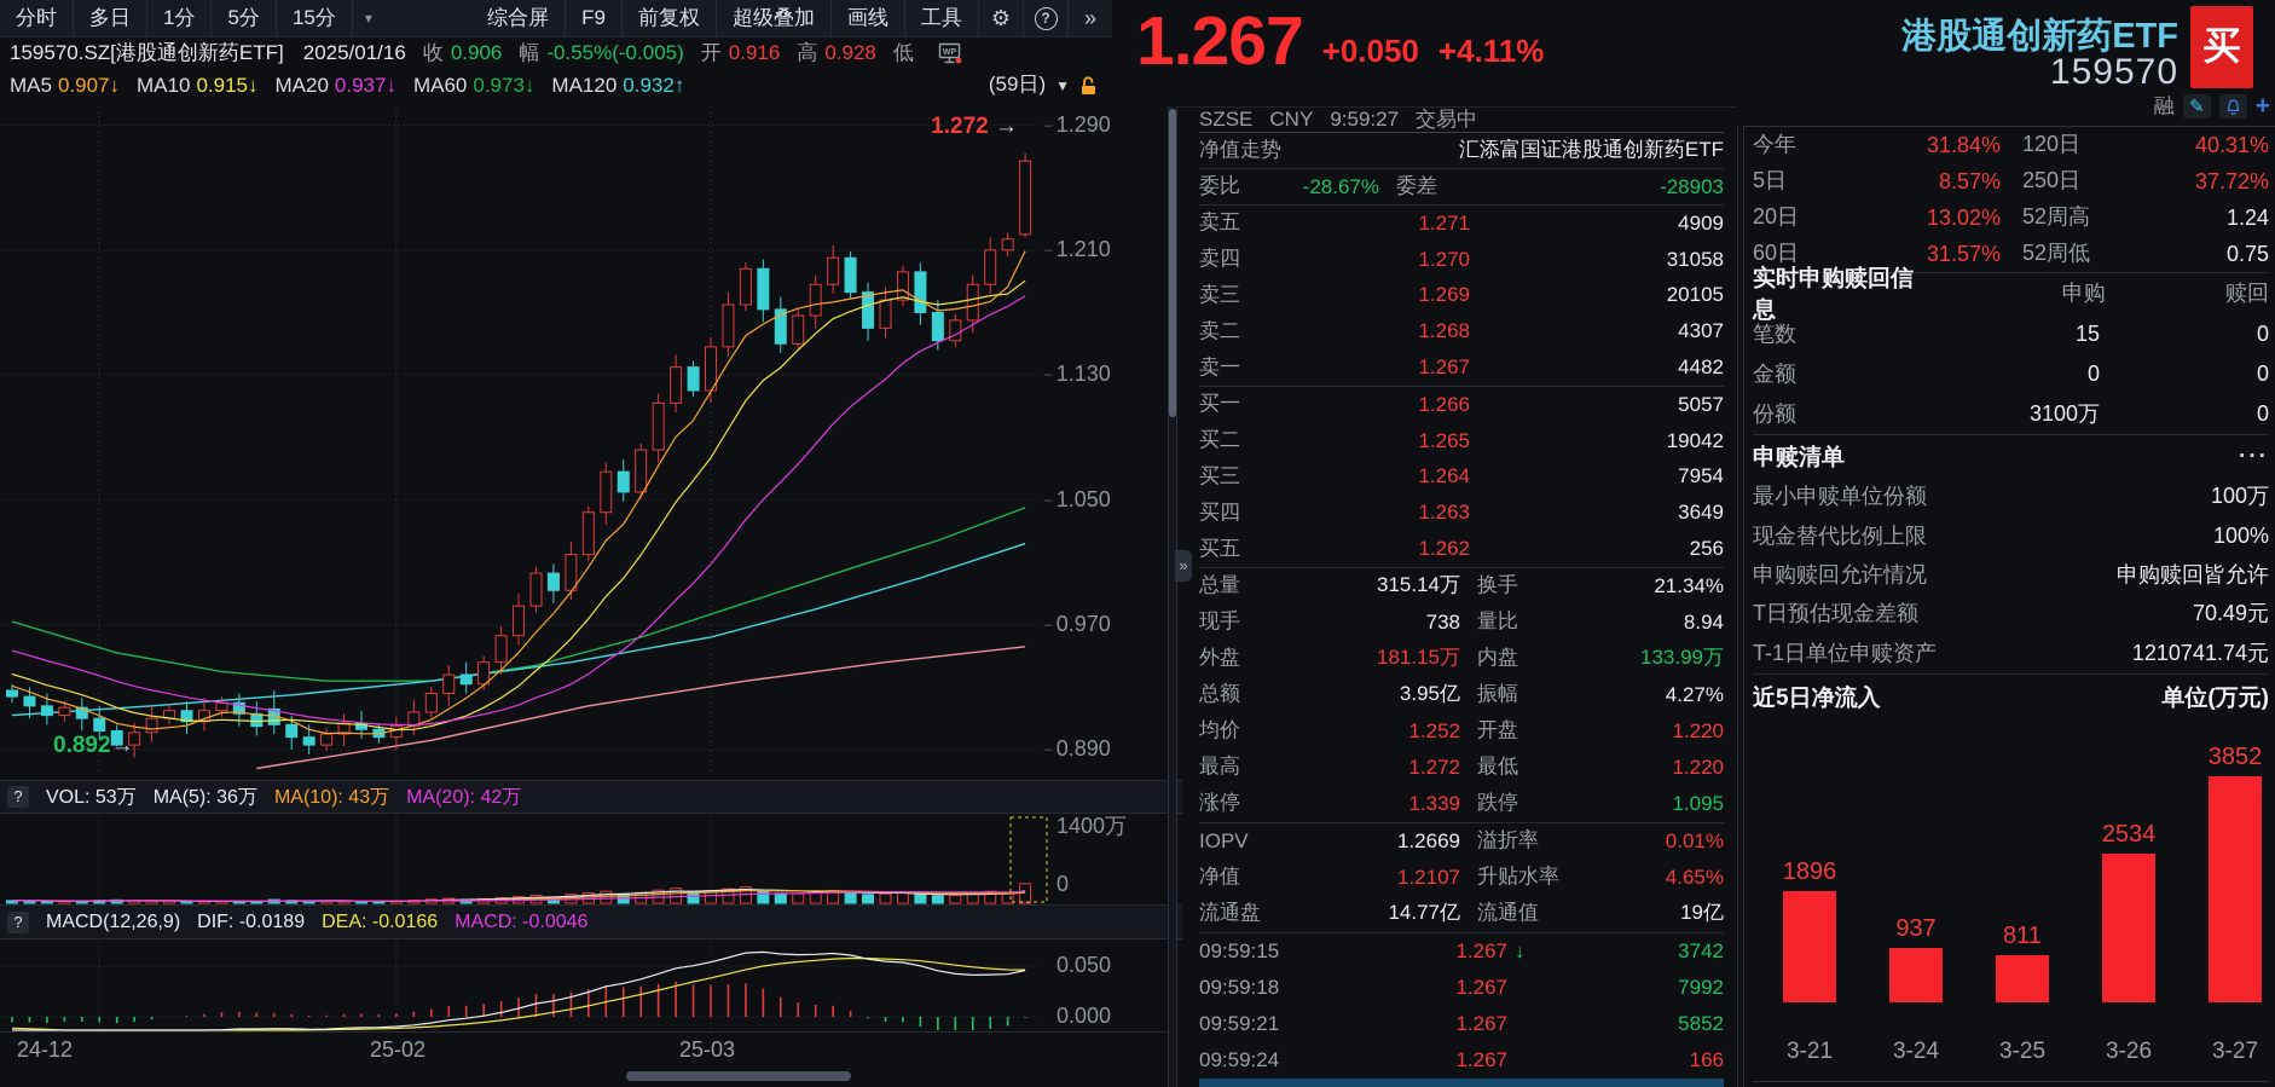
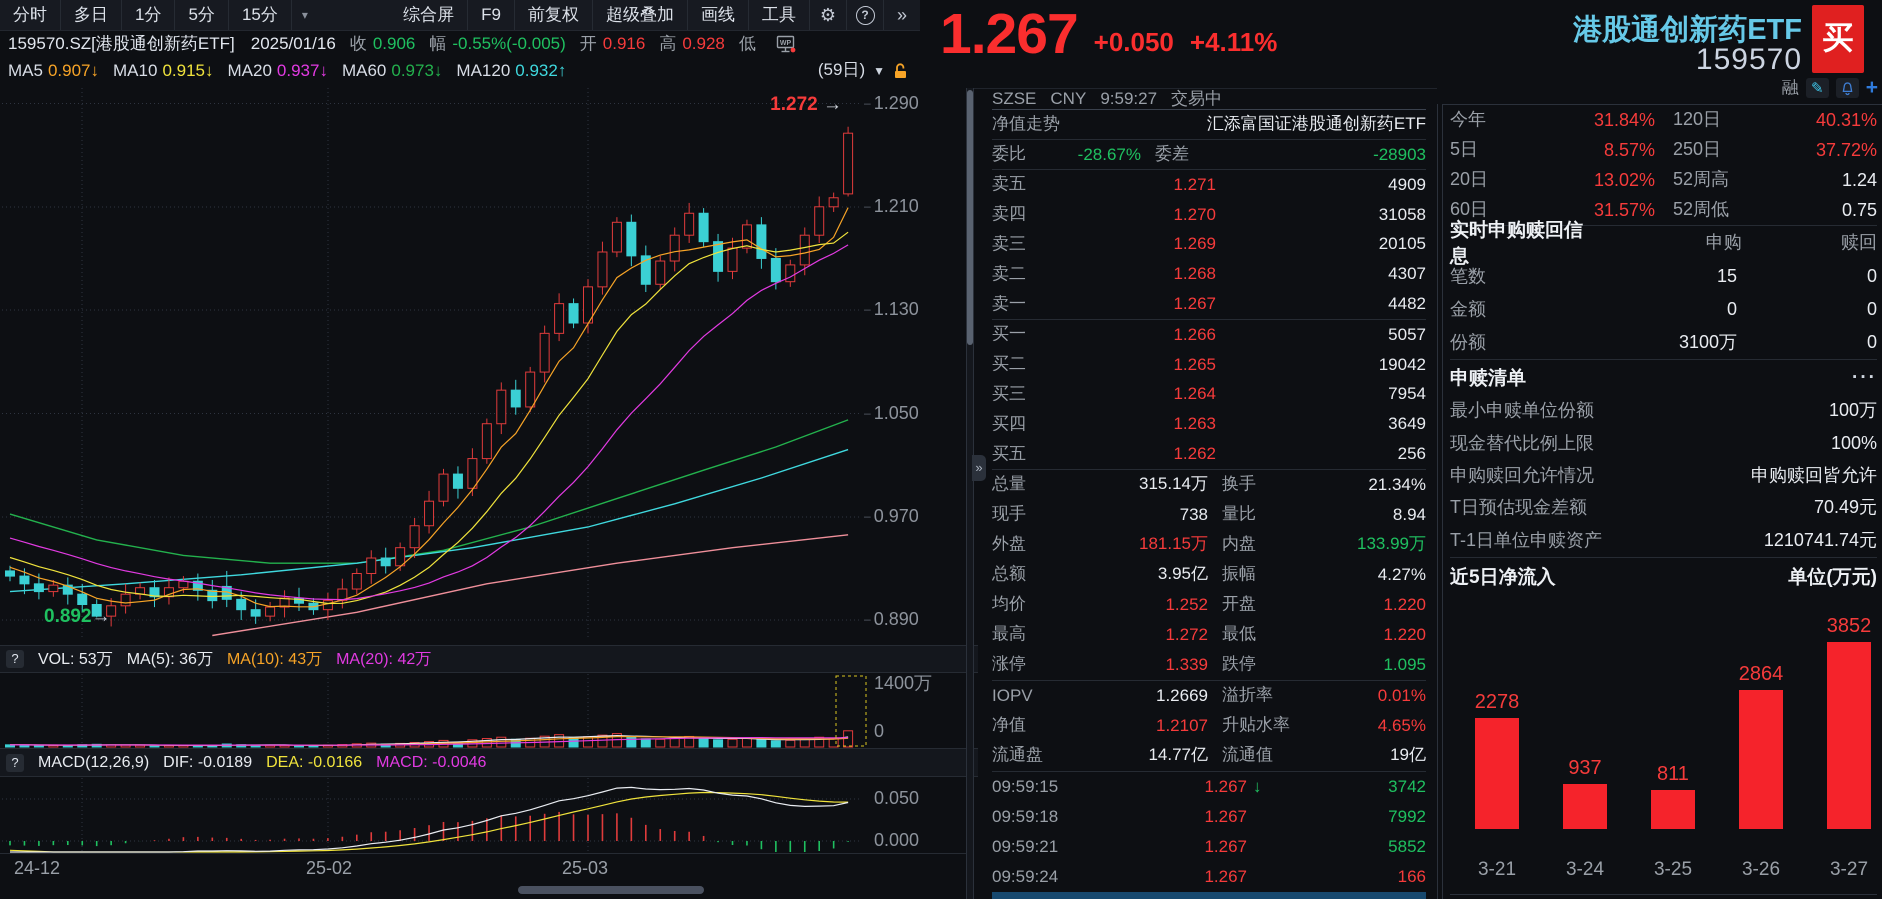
近5日净流入/3-21: 1896 -> 2278
近5日净流入/3-26: 2534 -> 2864
